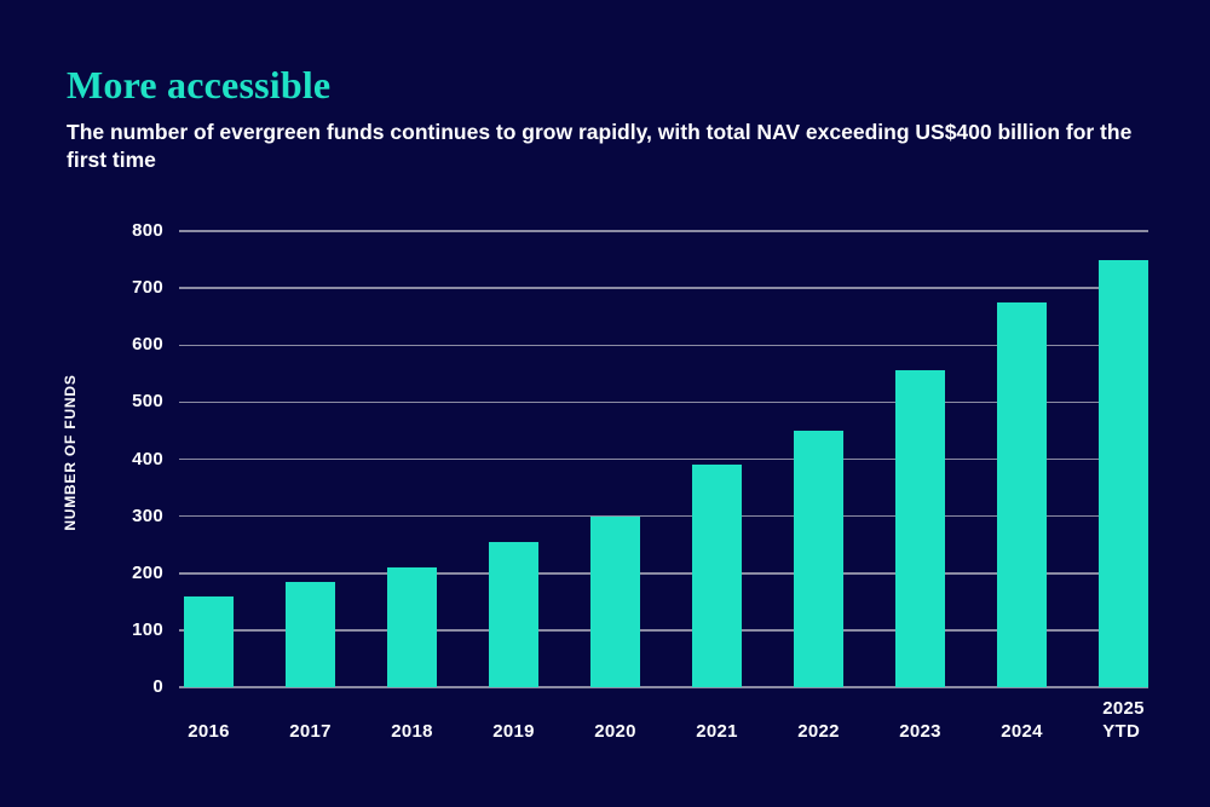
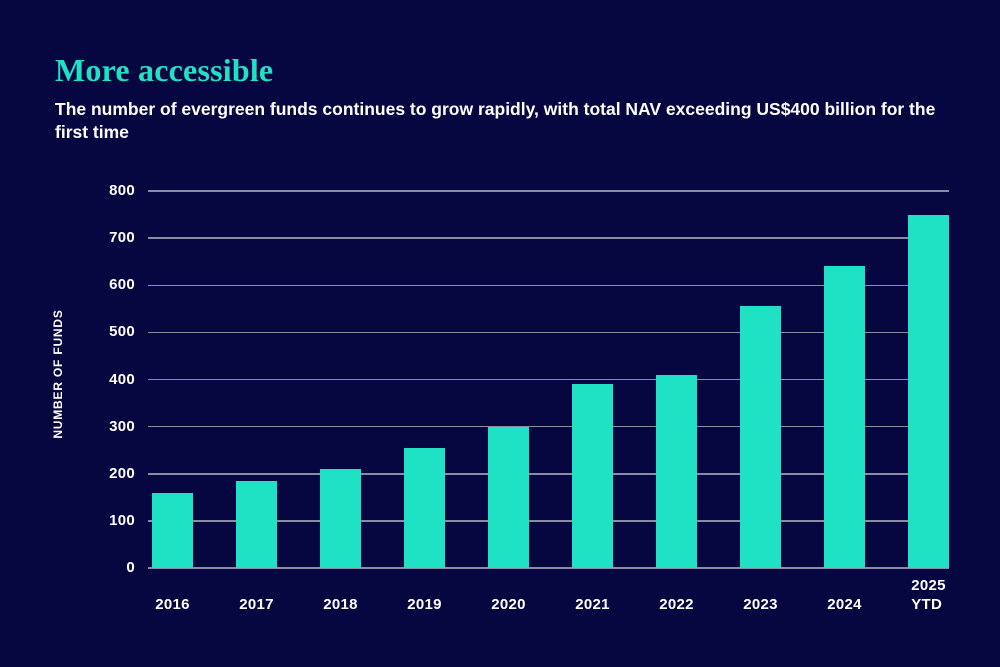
2022: 450 -> 410
2024: 680 -> 640
